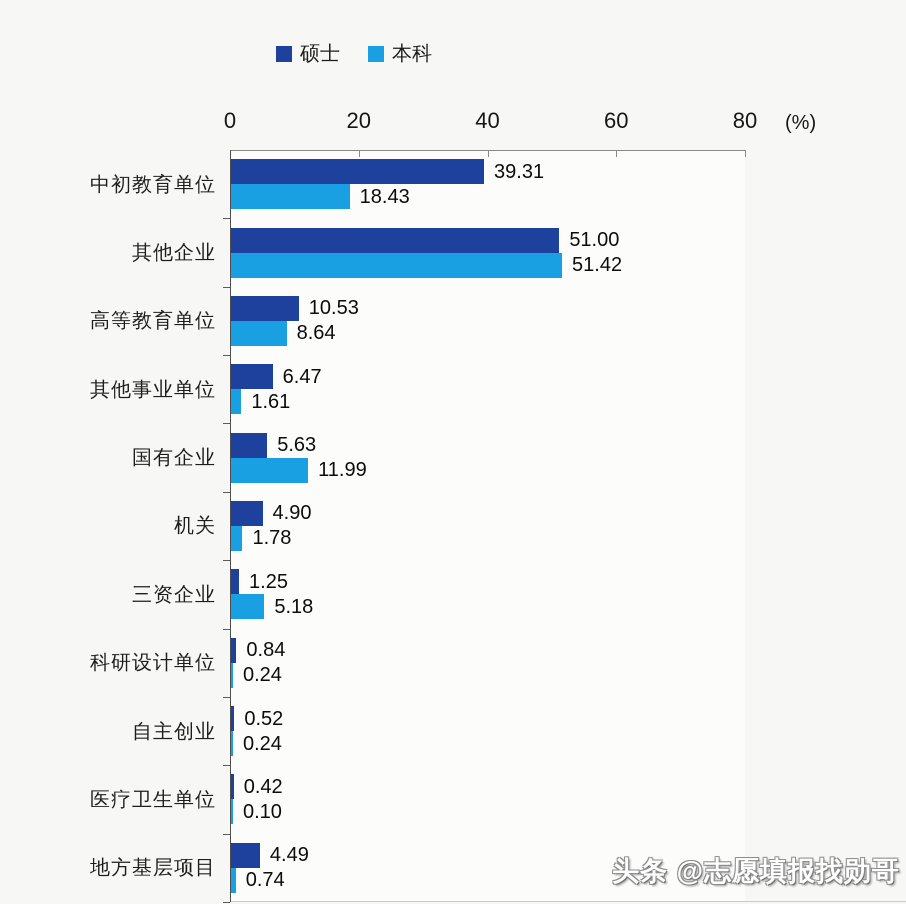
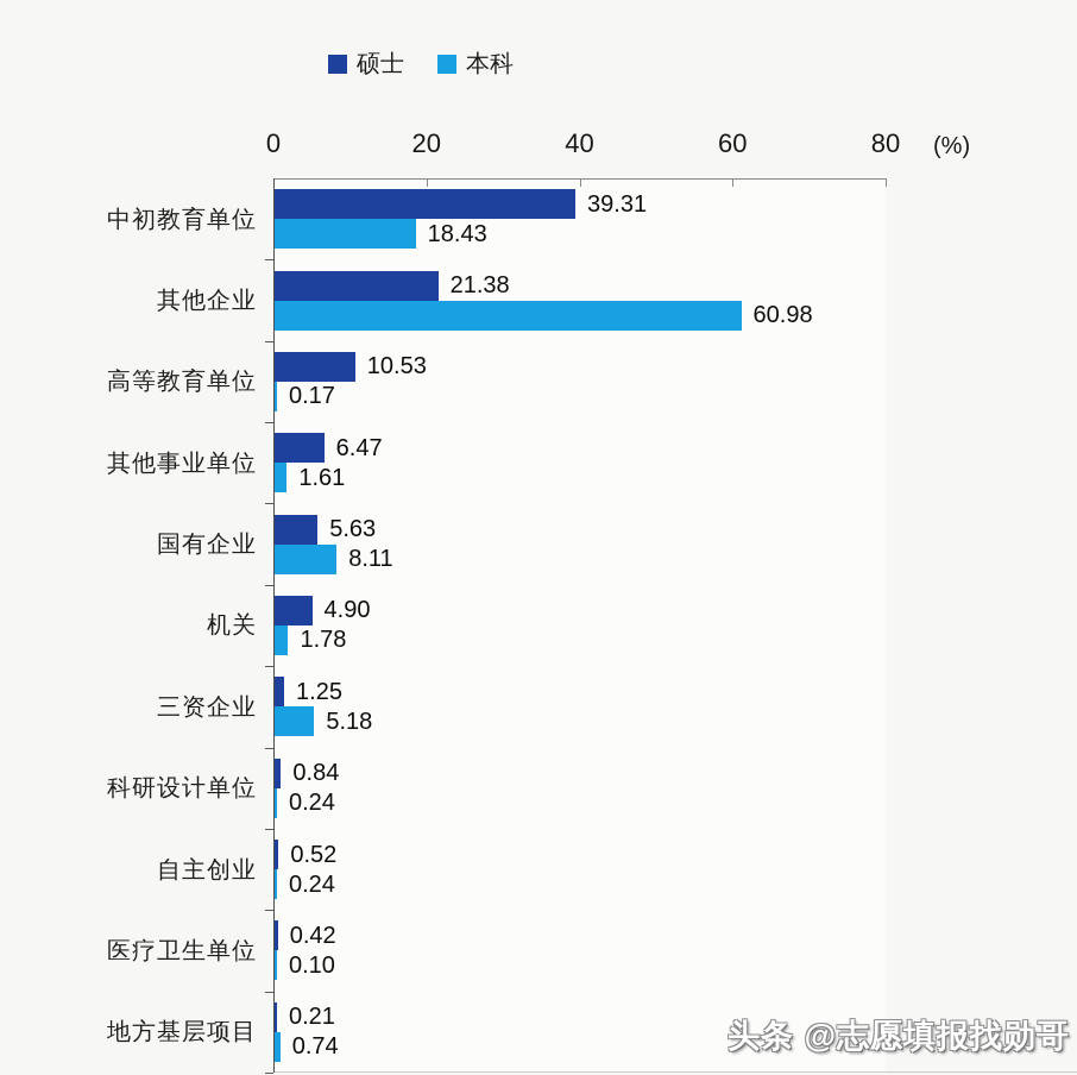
硕士/其他企业: 51.00 -> 21.38
本科/其他企业: 51.42 -> 60.98
本科/高等教育单位: 8.64 -> 0.17
本科/国有企业: 11.99 -> 8.11
硕士/地方基层项目: 4.49 -> 0.21
